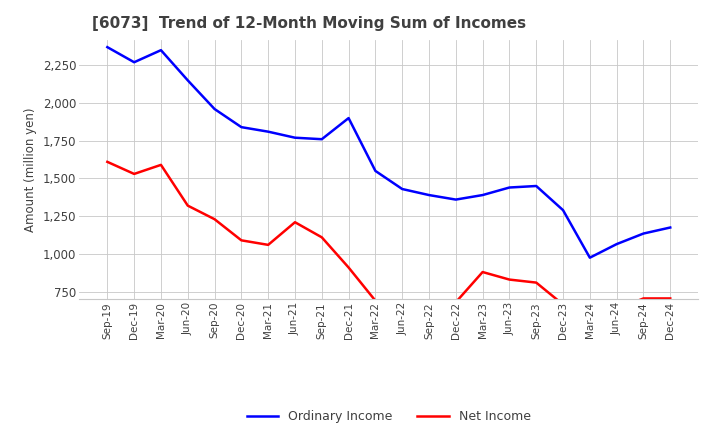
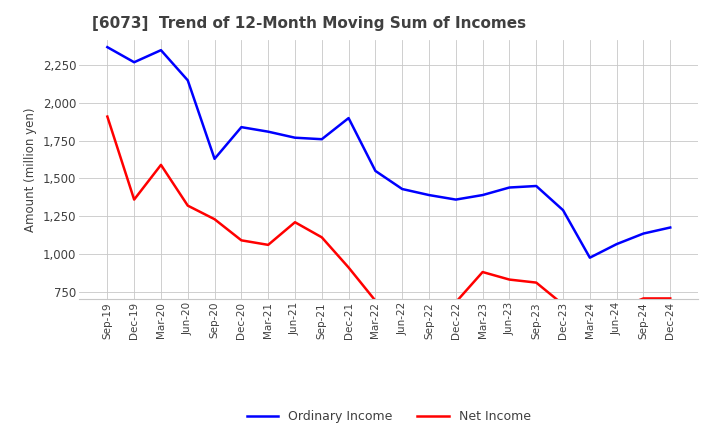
Net Income/Sep-19: 1,610 -> 1,910
Net Income/Dec-19: 1,530 -> 1,360
Ordinary Income/Sep-20: 1,960 -> 1,630
